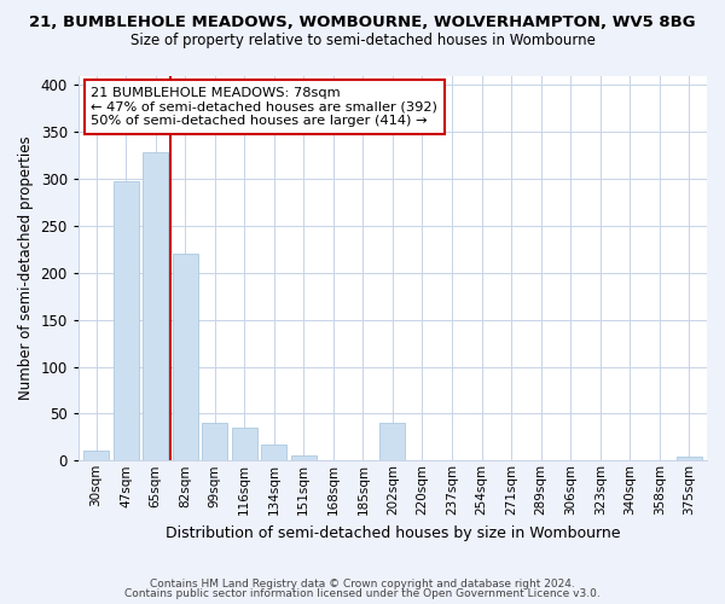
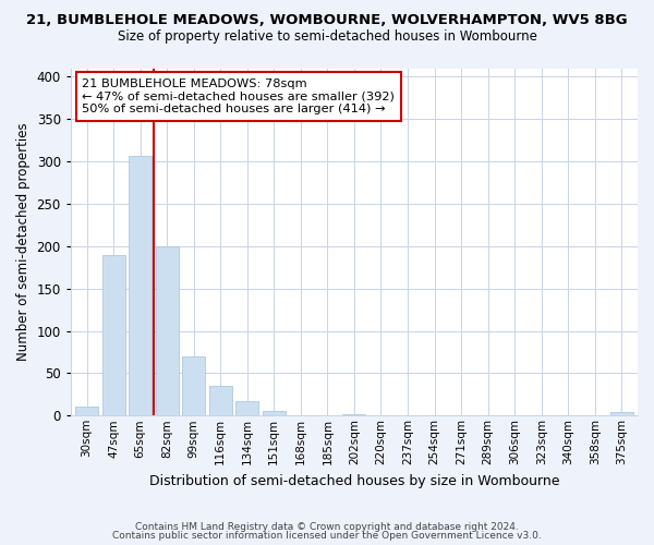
47sqm: 298 -> 190
65sqm: 328 -> 306
82sqm: 220 -> 200
99sqm: 40 -> 70
202sqm: 40 -> 2
